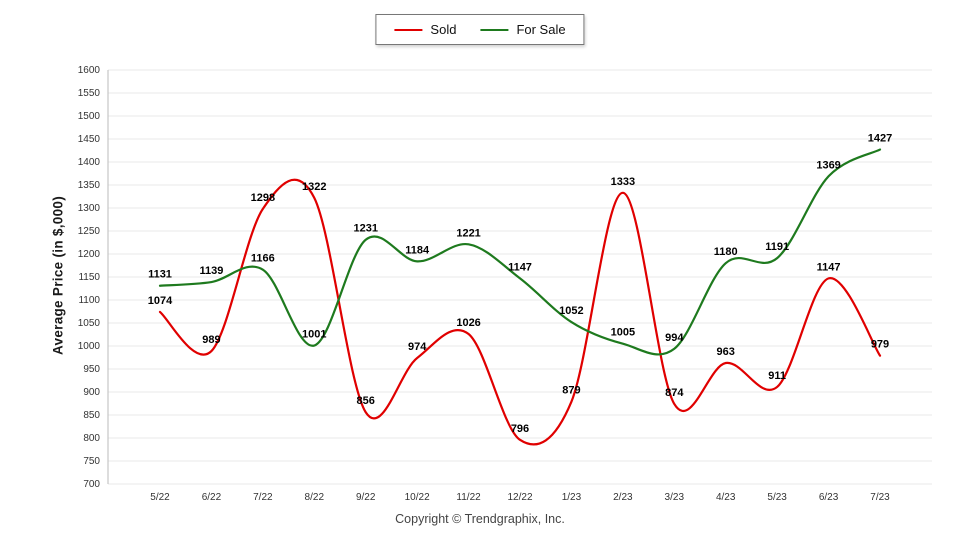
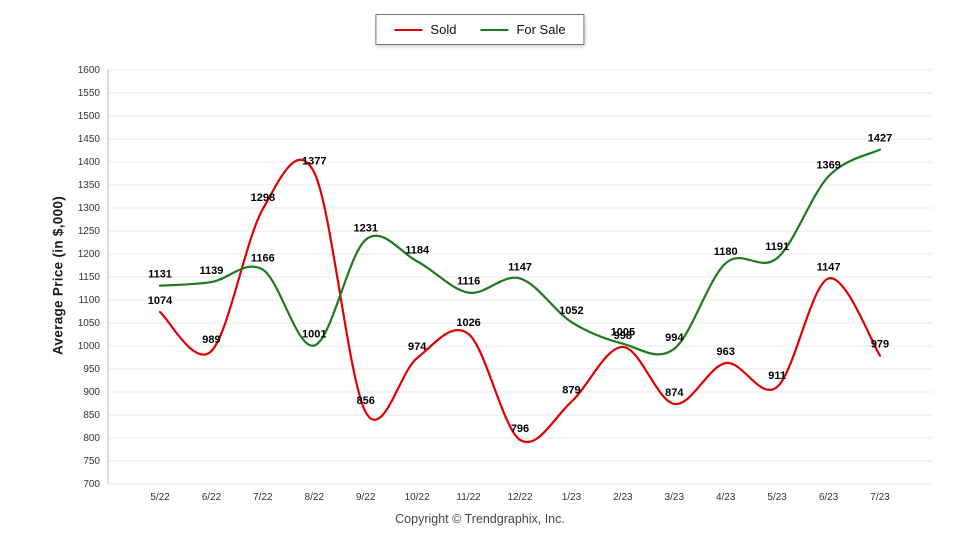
Sold/8/22: 1322 -> 1377
For Sale/11/22: 1221 -> 1116
Sold/2/23: 1333 -> 998
